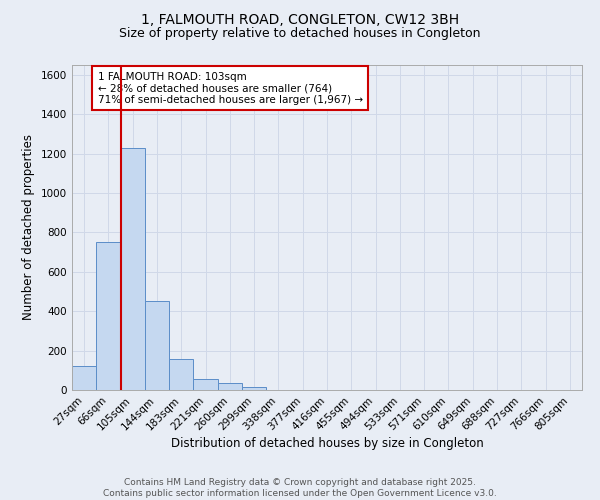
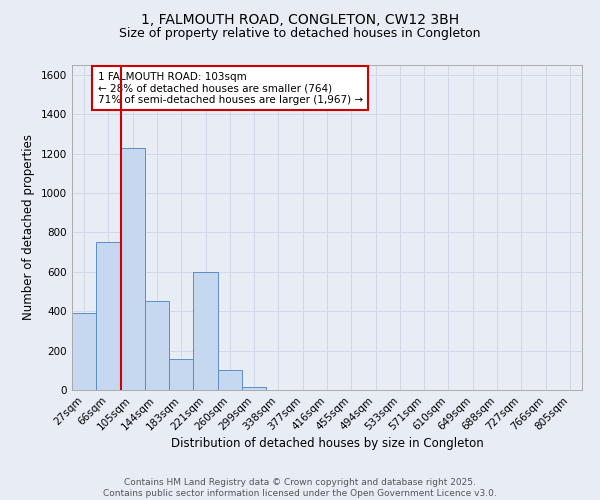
27sqm: 120 -> 390
221sqm: 60 -> 600
260sqm: 40 -> 100
